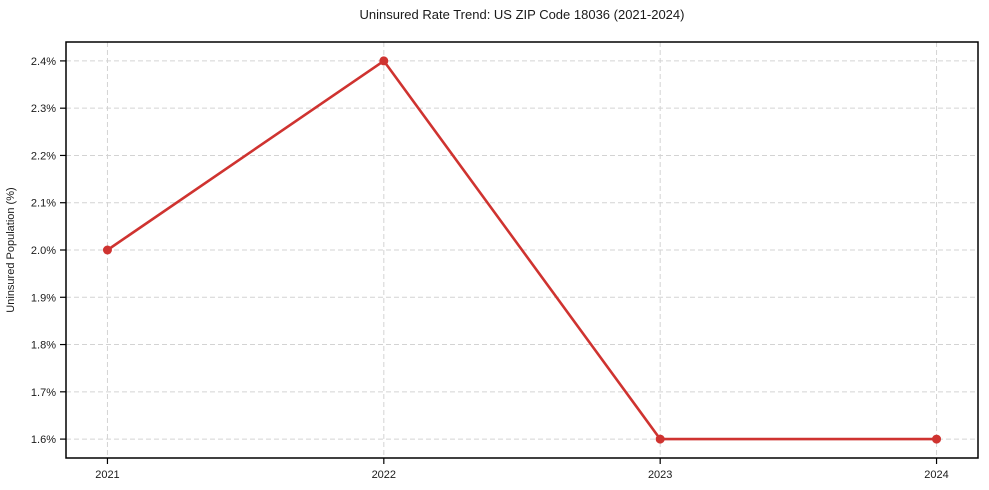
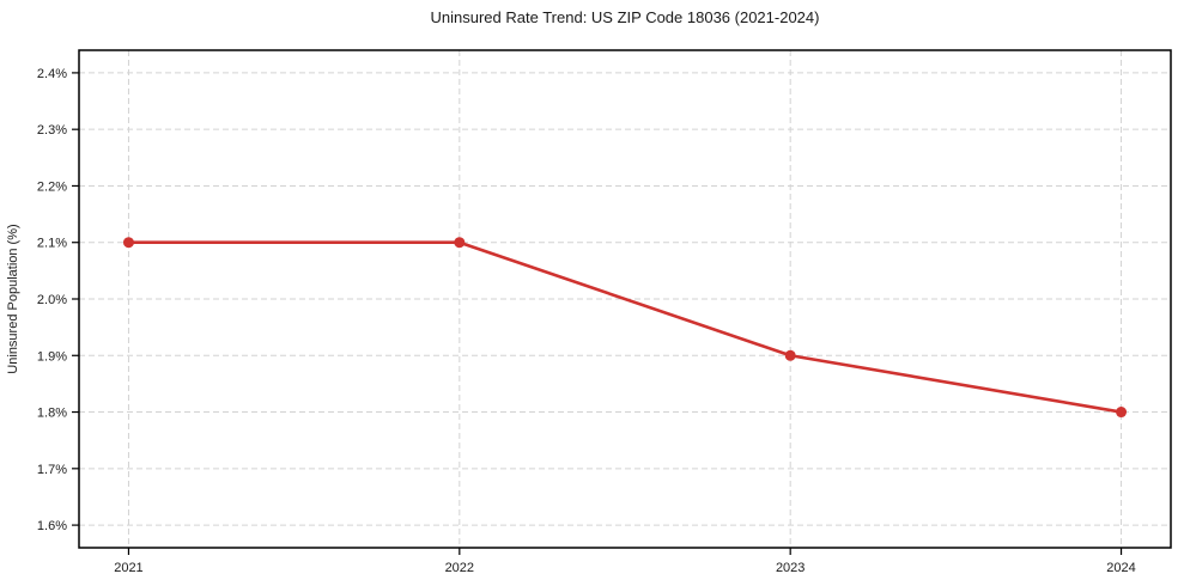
2021: 2.0% -> 2.1%
2022: 2.4% -> 2.1%
2023: 1.6% -> 1.9%
2024: 1.6% -> 1.8%
